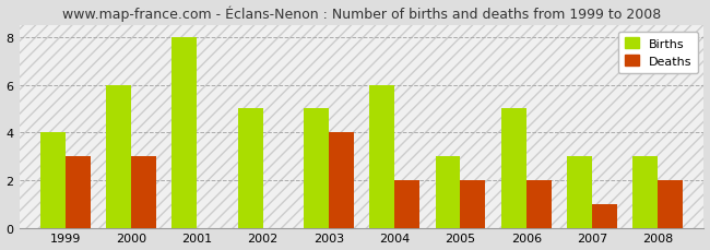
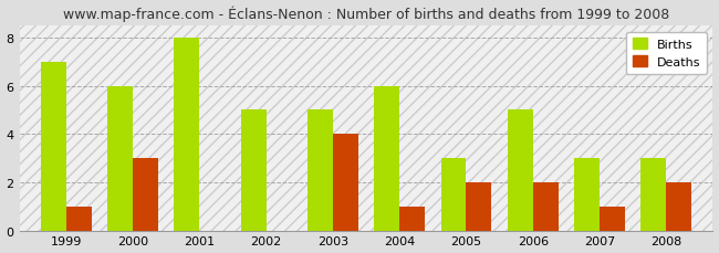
Births/1999: 4 -> 7
Deaths/1999: 3 -> 1
Deaths/2004: 2 -> 1
